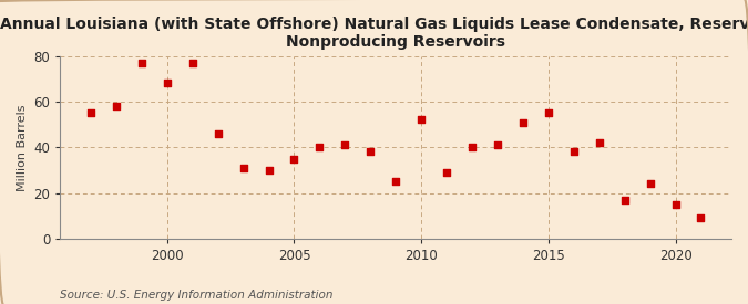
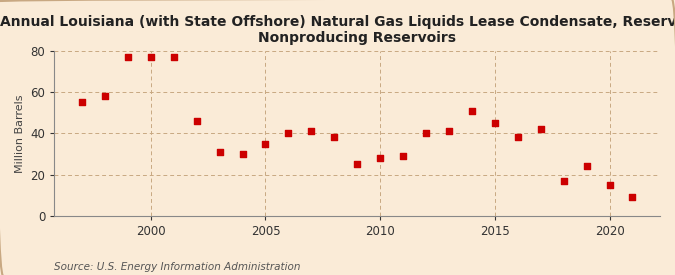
2000: 68 -> 77
2010: 52 -> 28
2015: 55 -> 45
